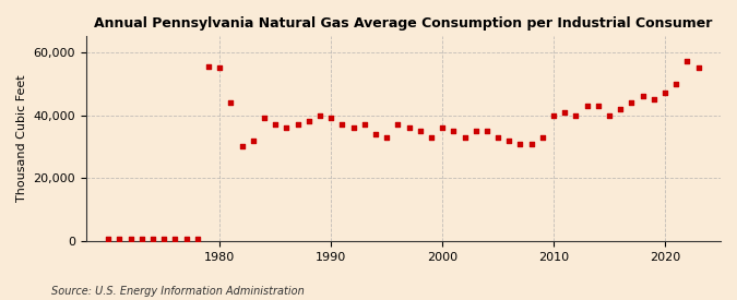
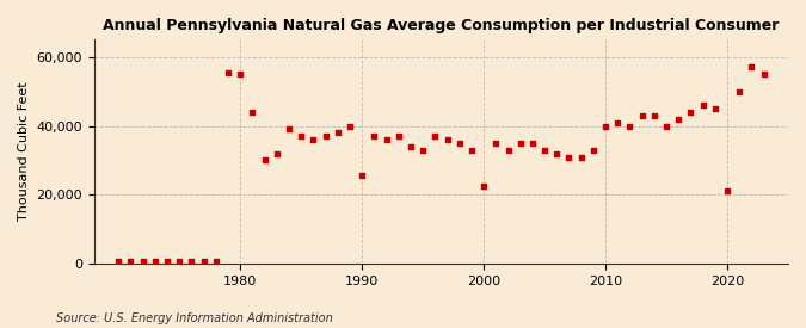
1990: 39,000 -> 25,500
2000: 36,000 -> 22,500
2020: 47,000 -> 21,000
